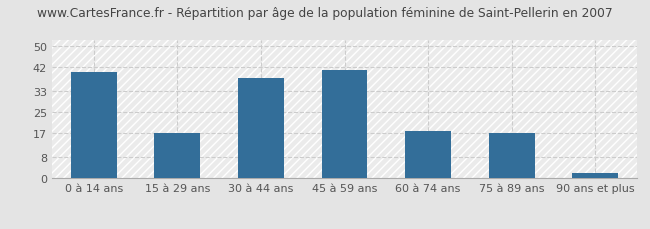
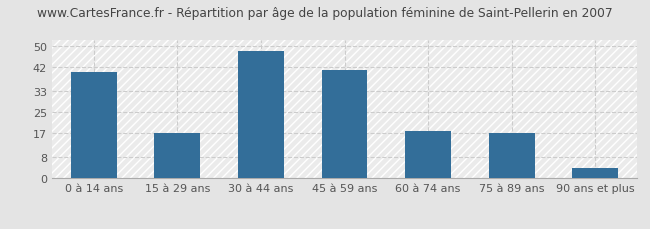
30 à 44 ans: 38 -> 48
90 ans et plus: 2 -> 4
